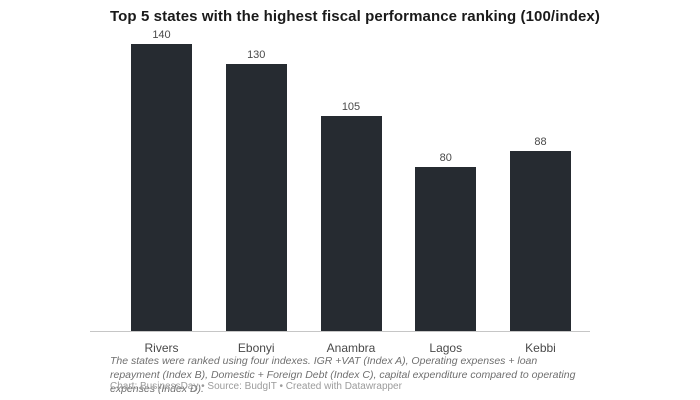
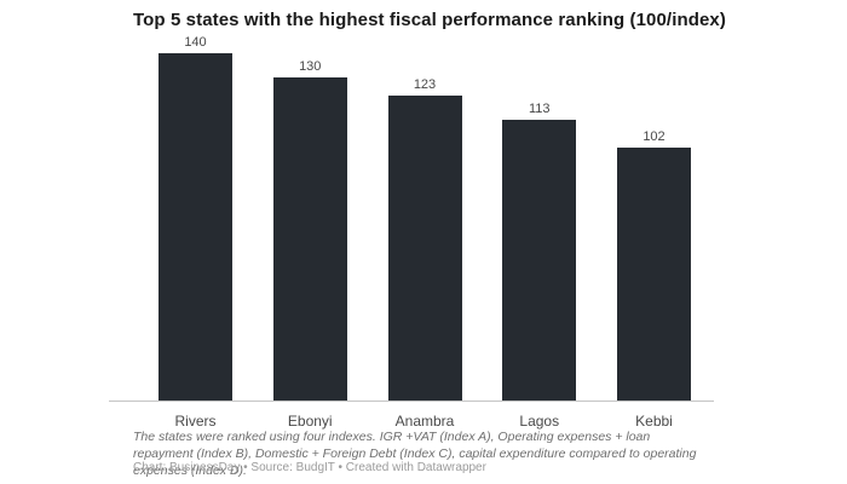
Anambra: 105 -> 123
Lagos: 80 -> 113
Kebbi: 88 -> 102
